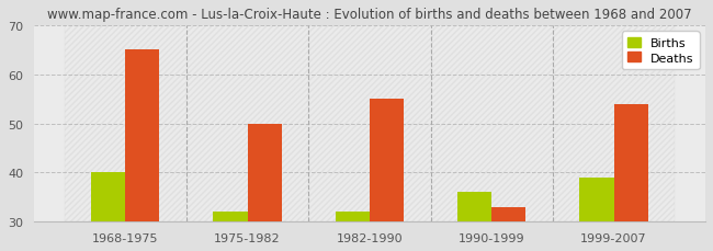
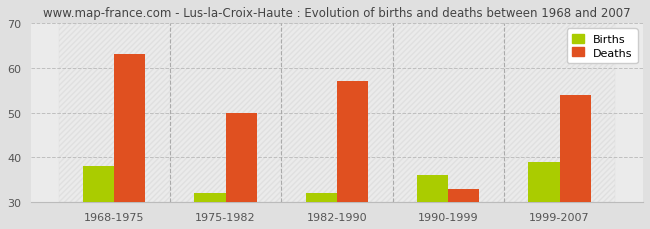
Births/1968-1975: 40 -> 38
Deaths/1968-1975: 65 -> 63
Deaths/1982-1990: 55 -> 57
